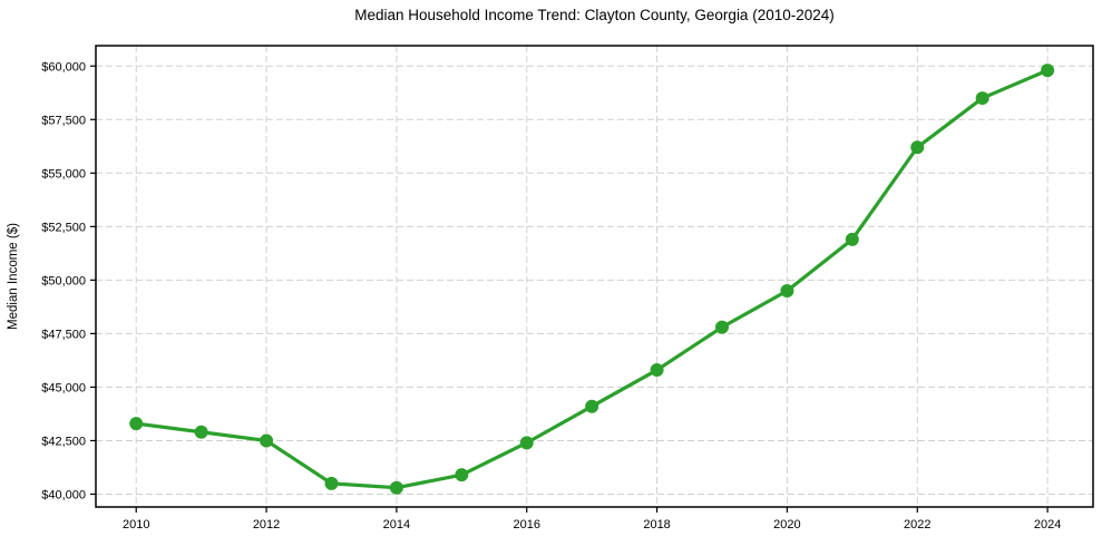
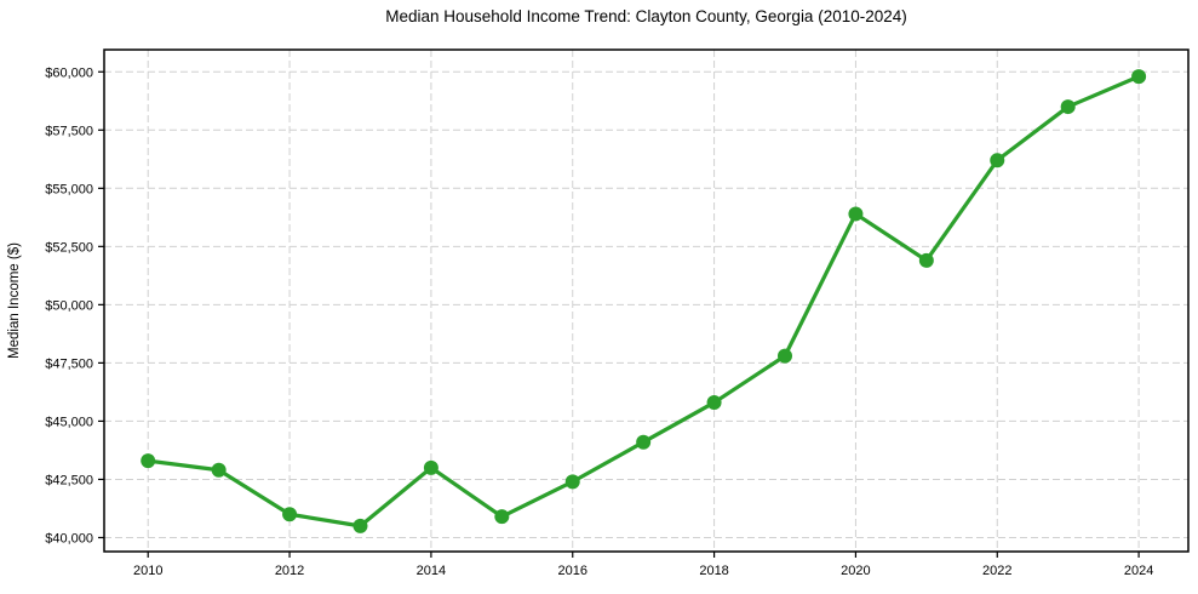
2012: $42500 -> $41000
2014: $40300 -> $43000
2020: $49500 -> $53900
